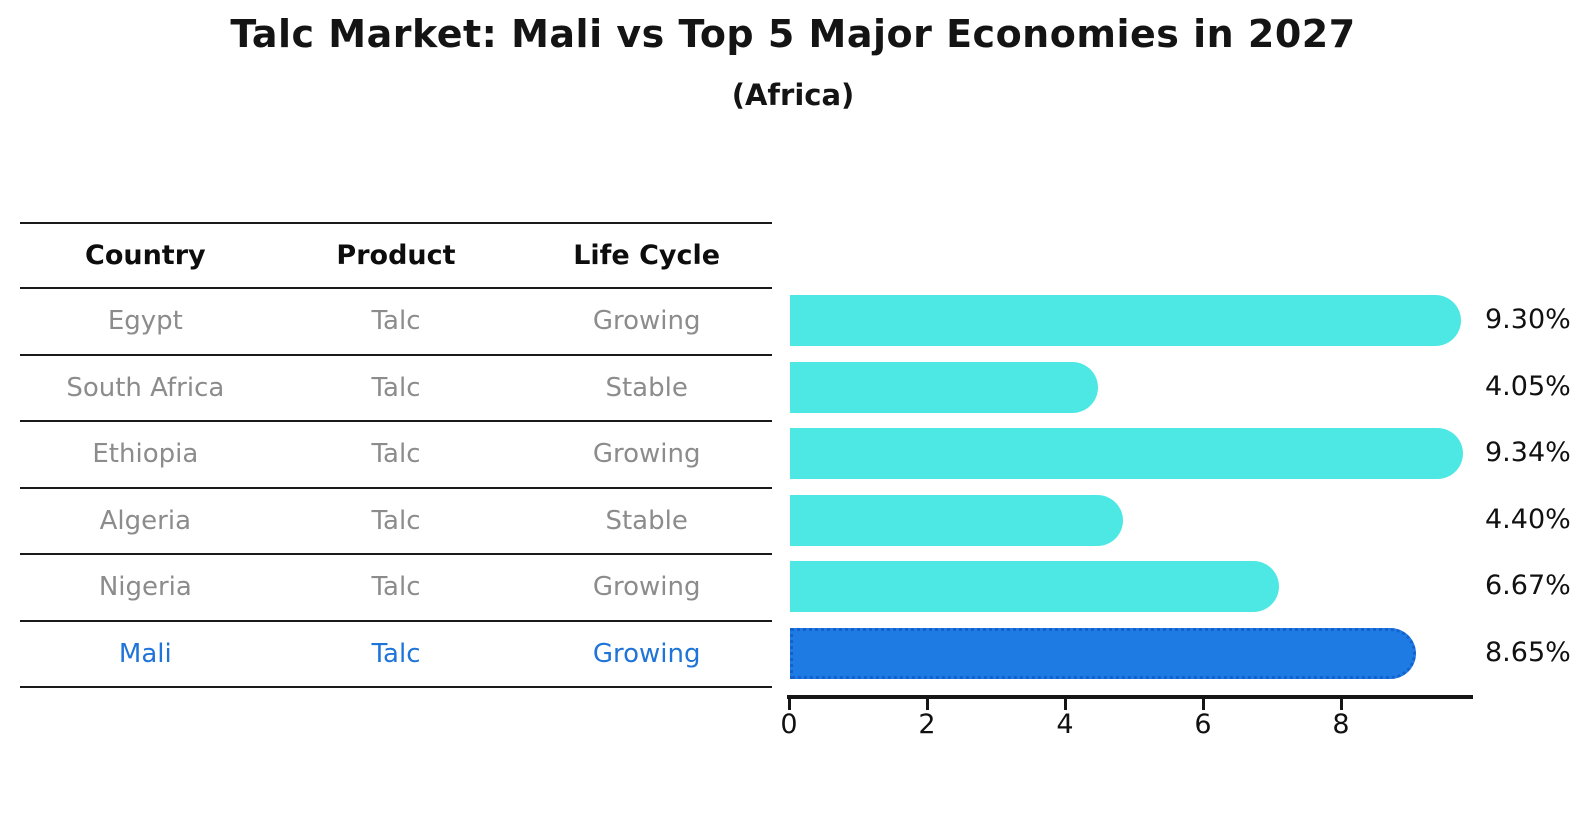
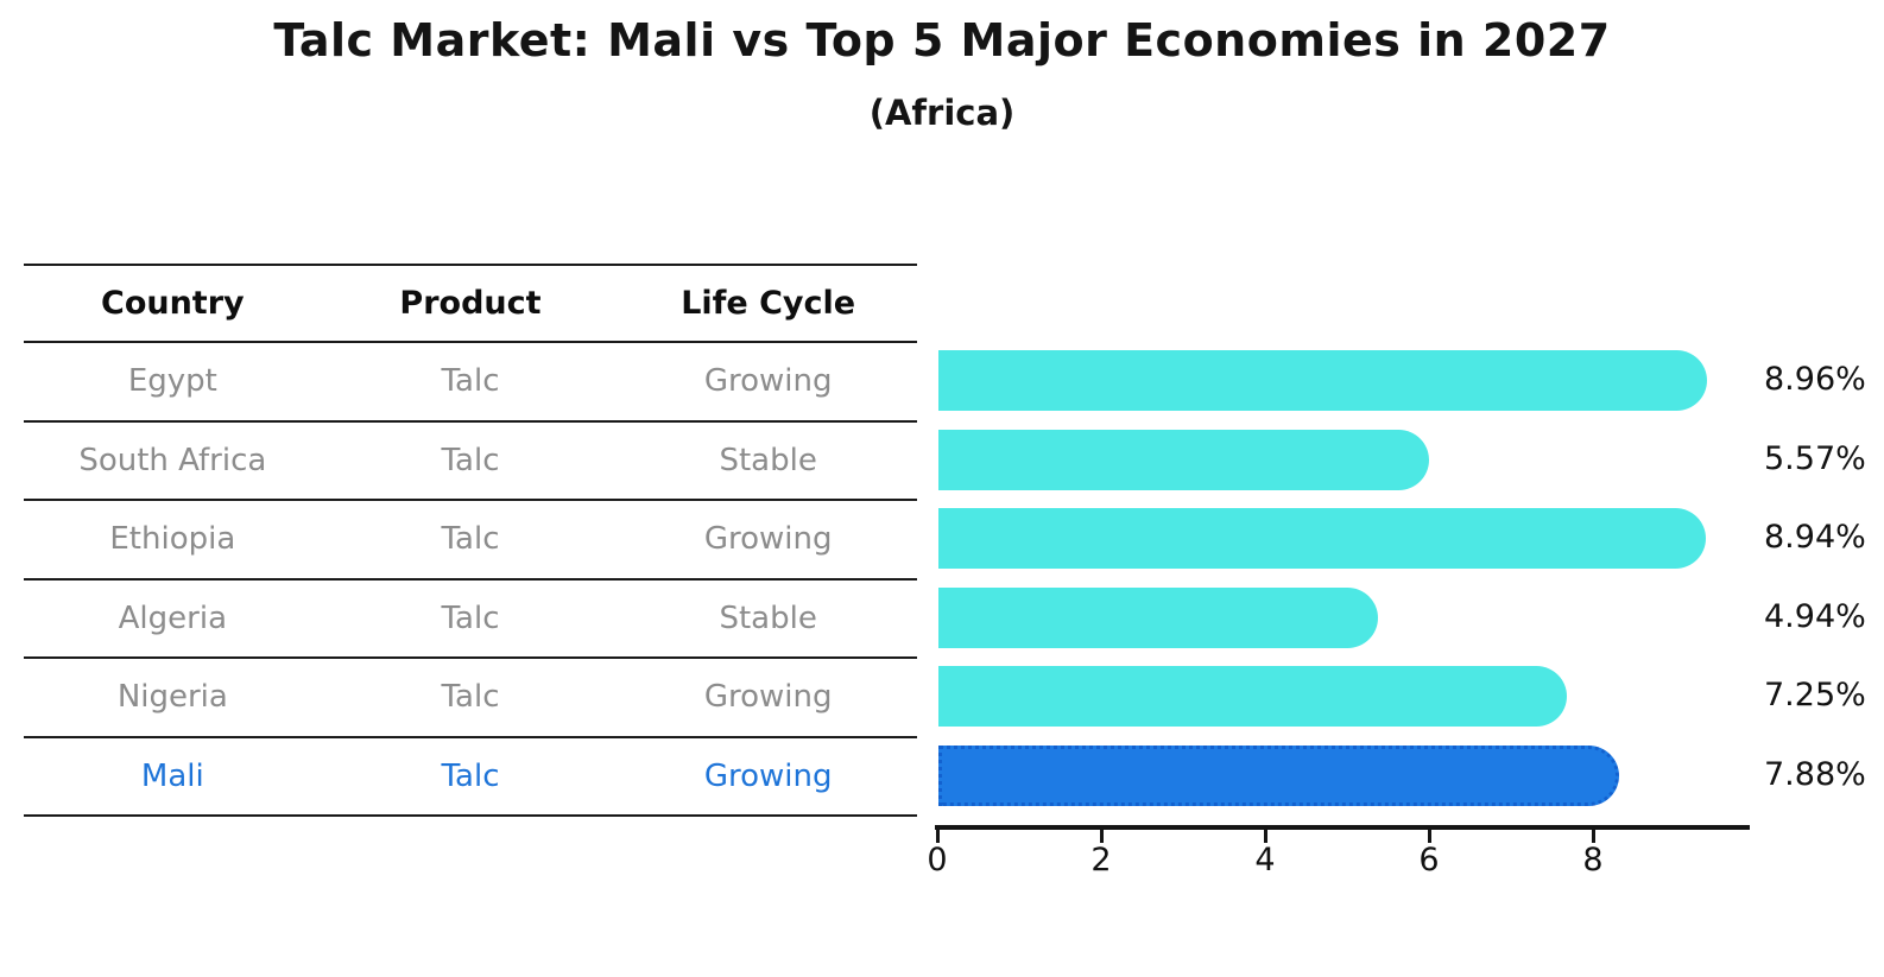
Egypt: 9.30% -> 8.96%
South Africa: 4.05% -> 5.57%
Ethiopia: 9.34% -> 8.94%
Algeria: 4.40% -> 4.94%
Nigeria: 6.67% -> 7.25%
Mali: 8.65% -> 7.88%
